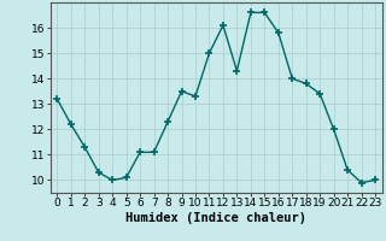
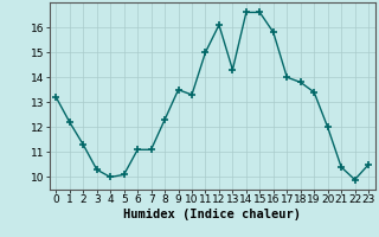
23: 10.0 -> 10.5
